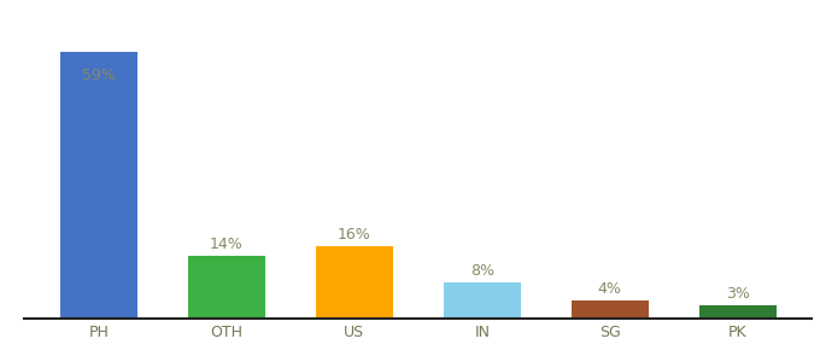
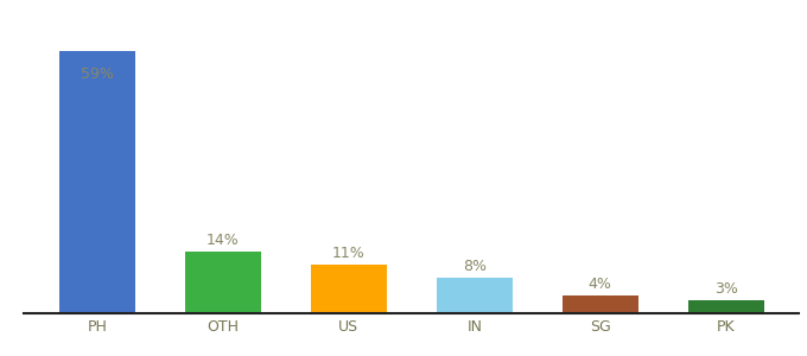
US: 16% -> 11%
